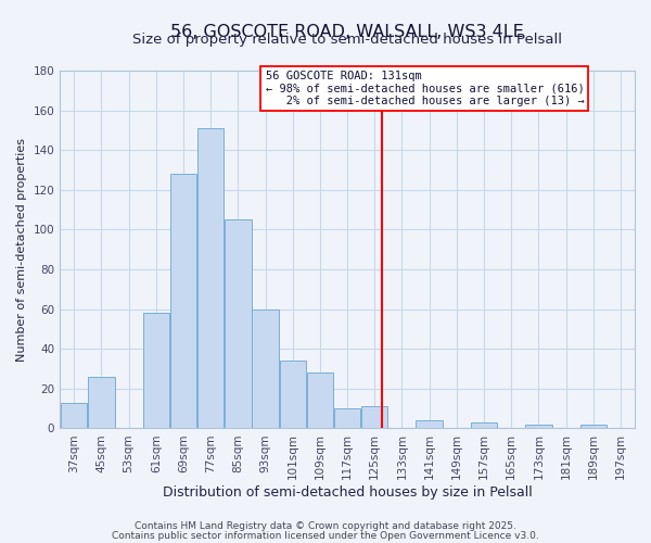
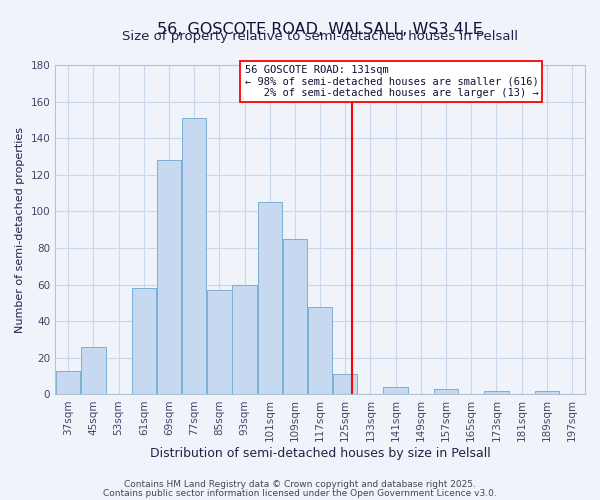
85sqm: 105 -> 57
101sqm: 34 -> 105
109sqm: 28 -> 85
117sqm: 10 -> 48
